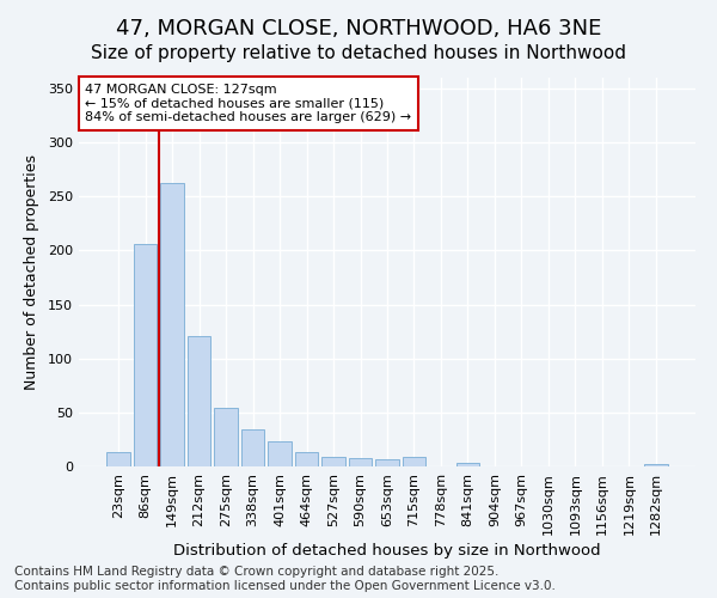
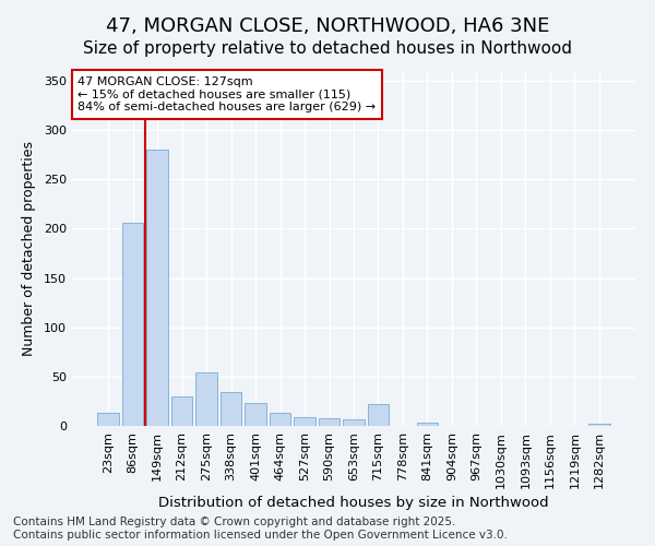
149sqm: 263 -> 280
212sqm: 121 -> 30
715sqm: 9 -> 22
